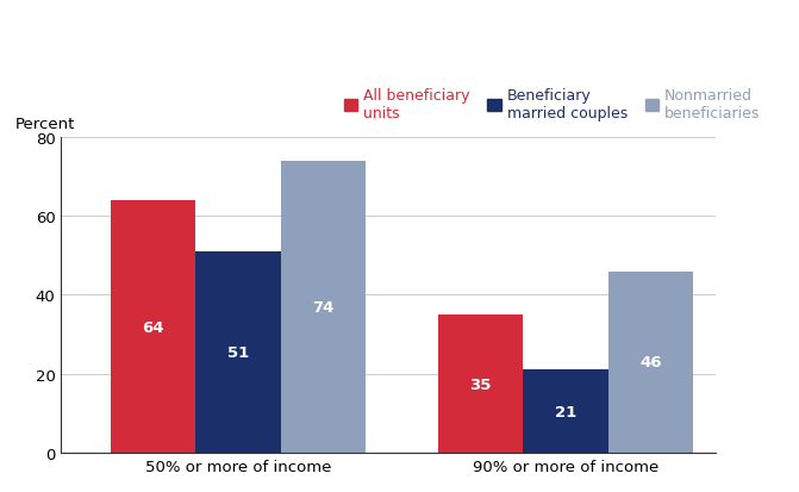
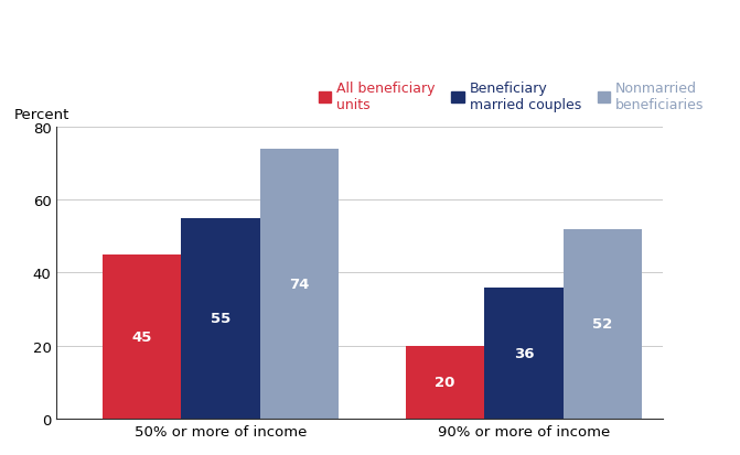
All beneficiary units/50% or more of income: 64 -> 45
Beneficiary married couples/50% or more of income: 51 -> 55
All beneficiary units/90% or more of income: 35 -> 20
Beneficiary married couples/90% or more of income: 21 -> 36
Nonmarried beneficiaries/90% or more of income: 46 -> 52
